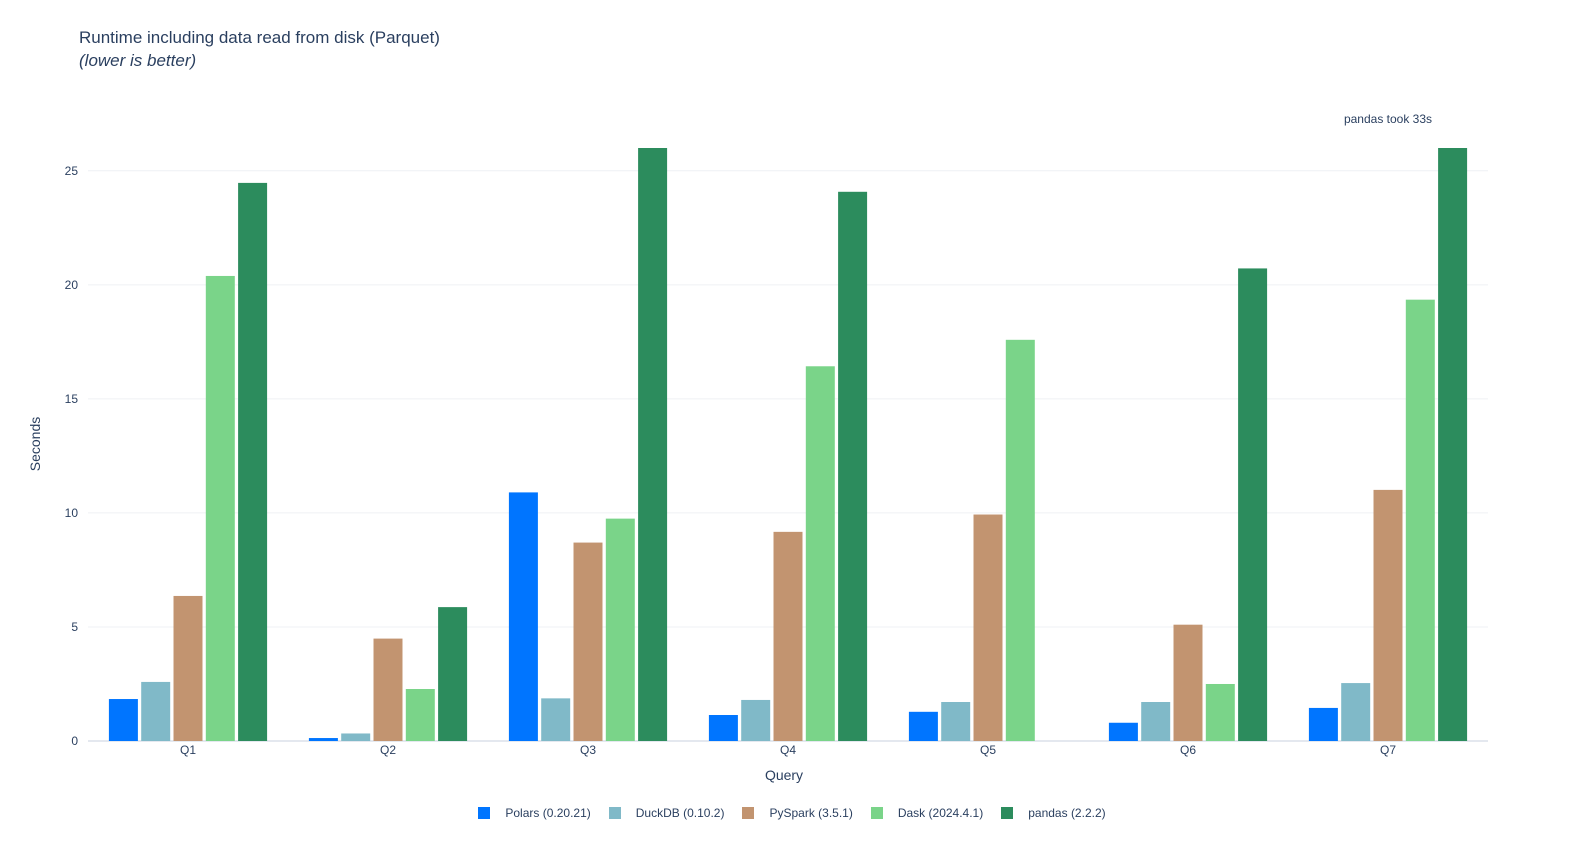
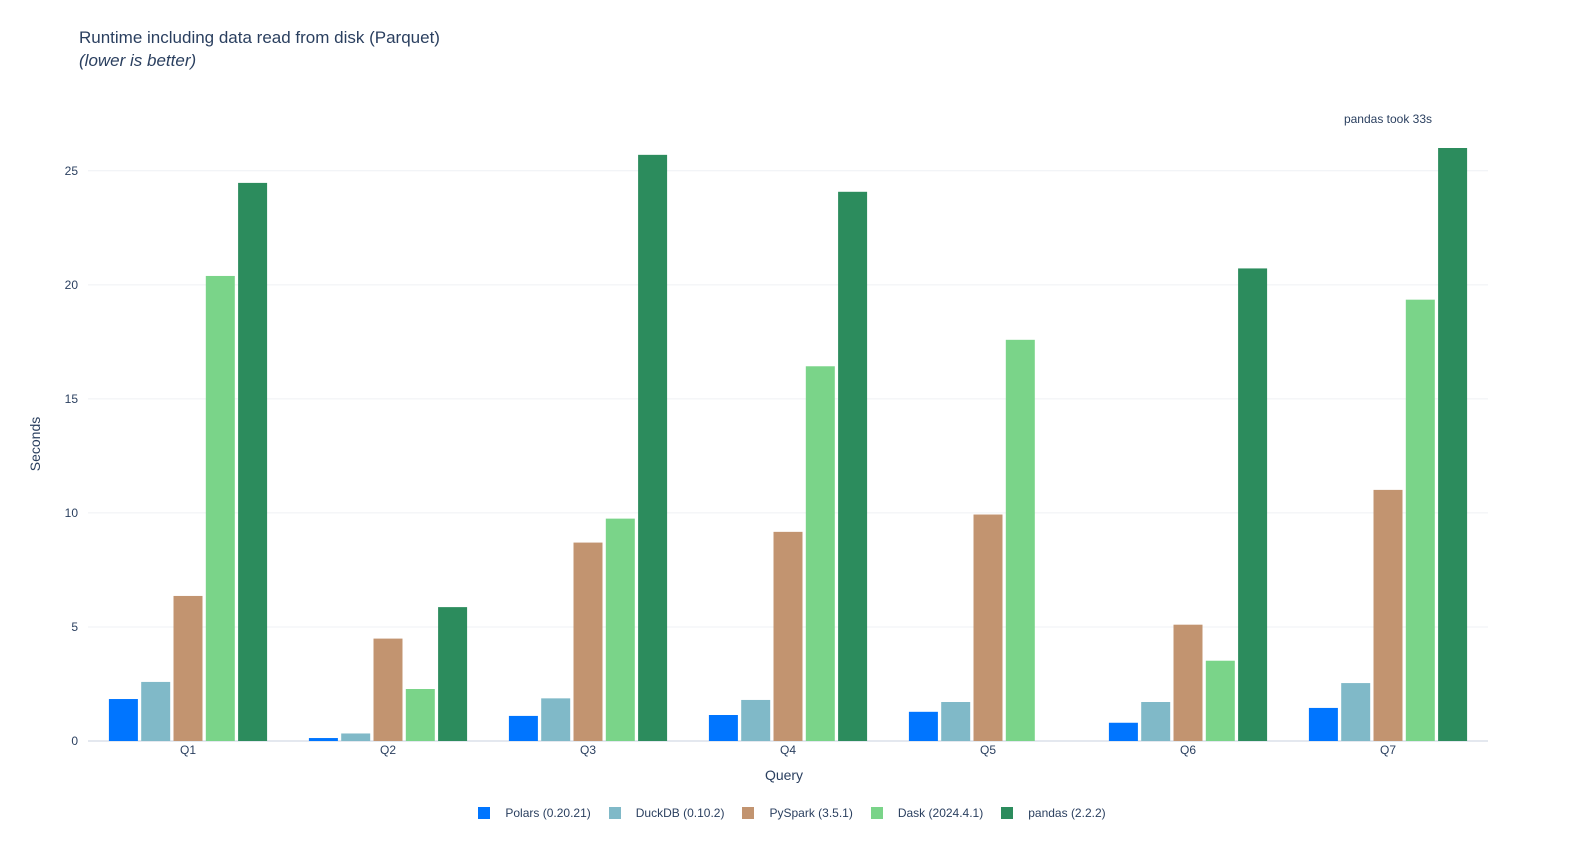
Polars (0.20.21)/Q3: 10.9 -> 1.1
pandas (2.2.2)/Q3: 28.6 -> 25.7
Dask (2024.4.1)/Q6: 2.5 -> 3.5
